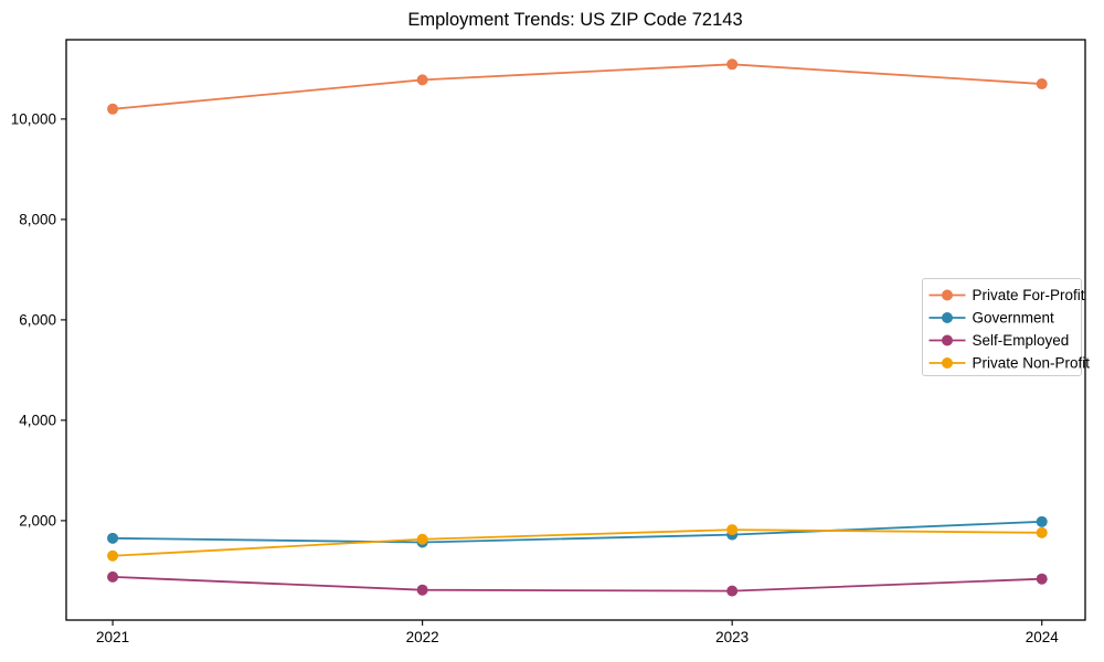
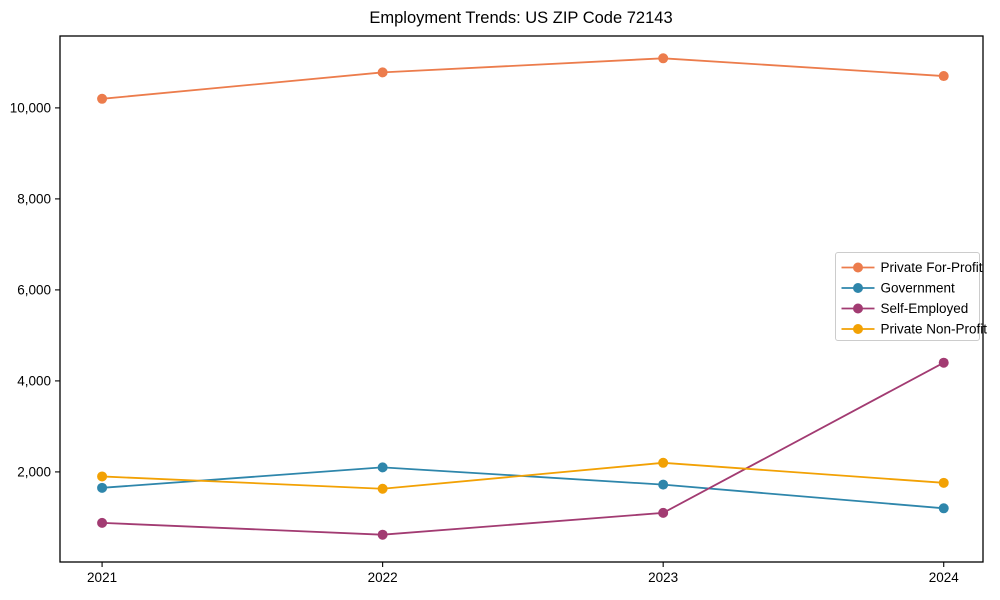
Private Non-Profit/2021: 1300 -> 1900
Government/2022: 1600 -> 2100
Self-Employed/2023: 600 -> 1100
Private Non-Profit/2023: 1800 -> 2200
Government/2024: 2000 -> 1200
Self-Employed/2024: 800 -> 4400
